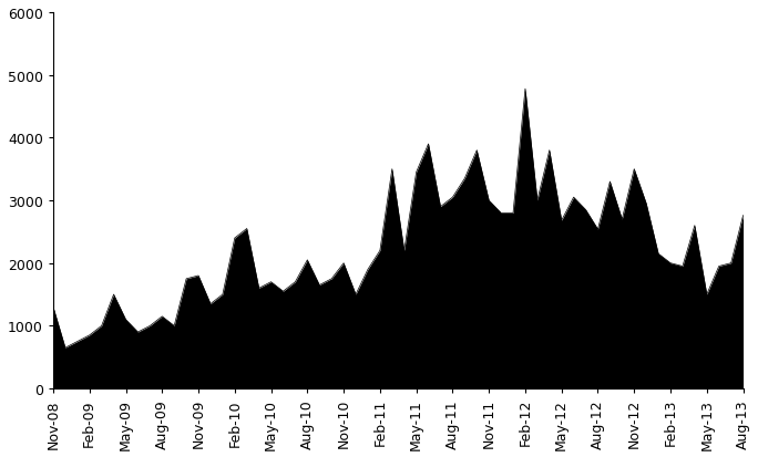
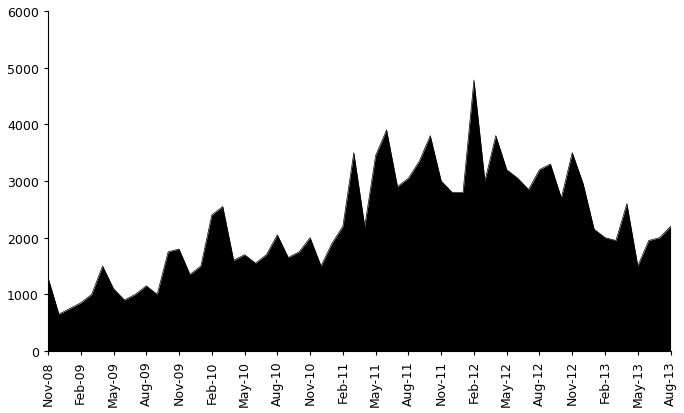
May-12: 2680 -> 3200
Aug-12: 2540 -> 3200
Aug-13: 2760 -> 2200
